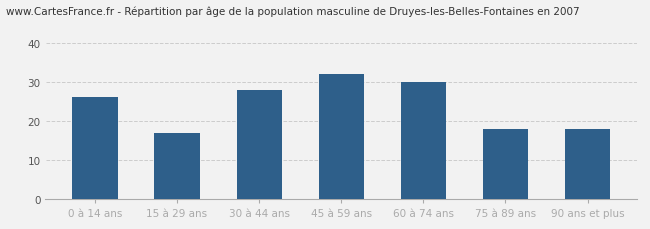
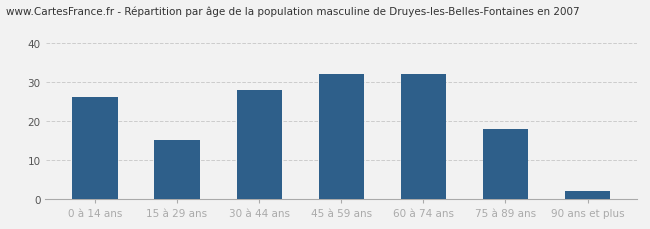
15 à 29 ans: 17 -> 15
60 à 74 ans: 30 -> 32
90 ans et plus: 18 -> 2
